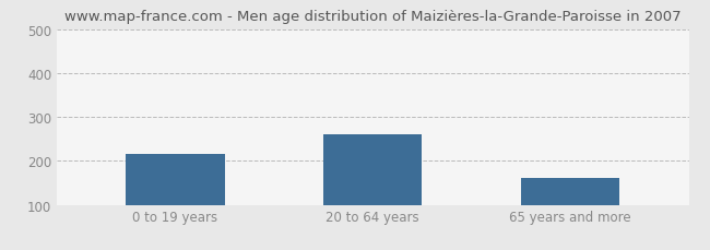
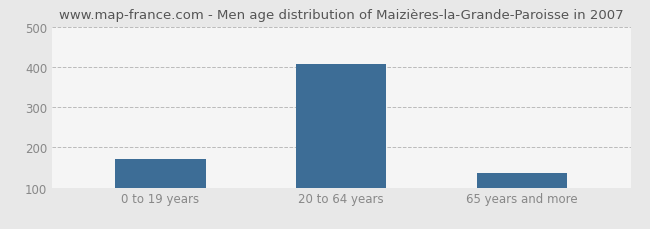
0 to 19 years: 215 -> 170
20 to 64 years: 260 -> 406
65 years and more: 160 -> 136
